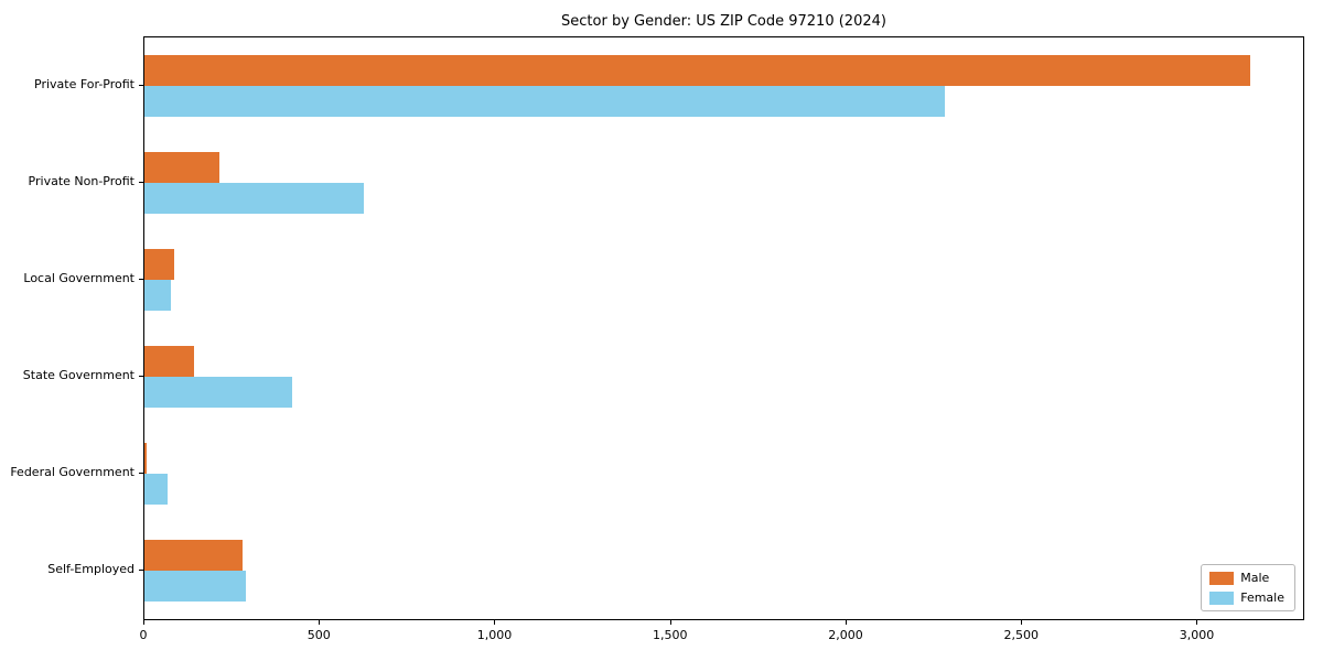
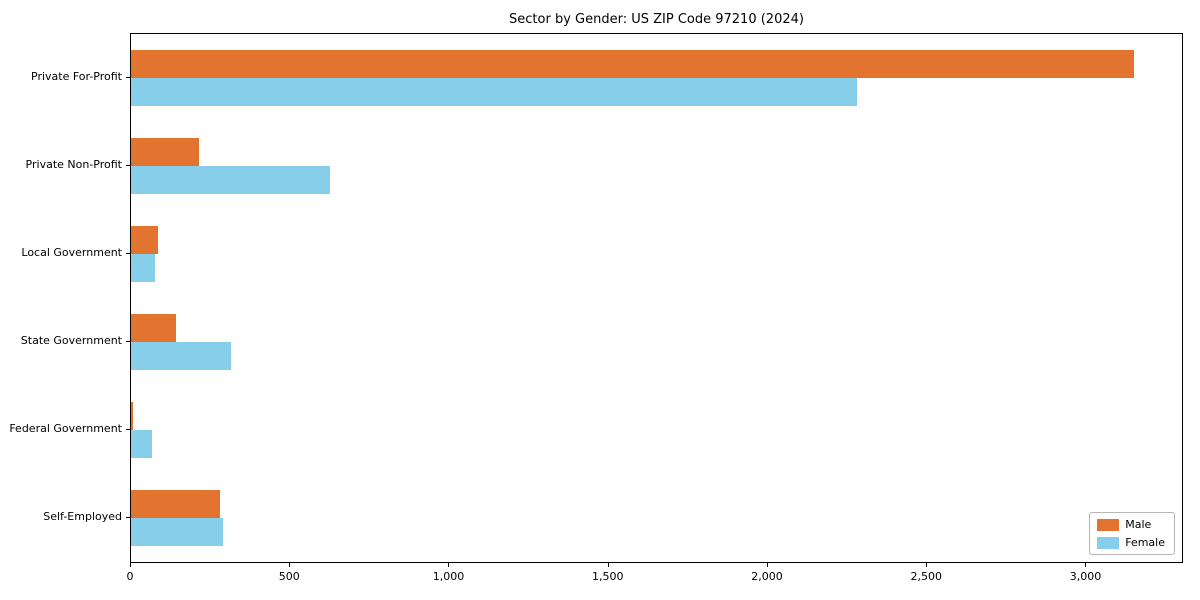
Female/State Government: 420 -> 320
